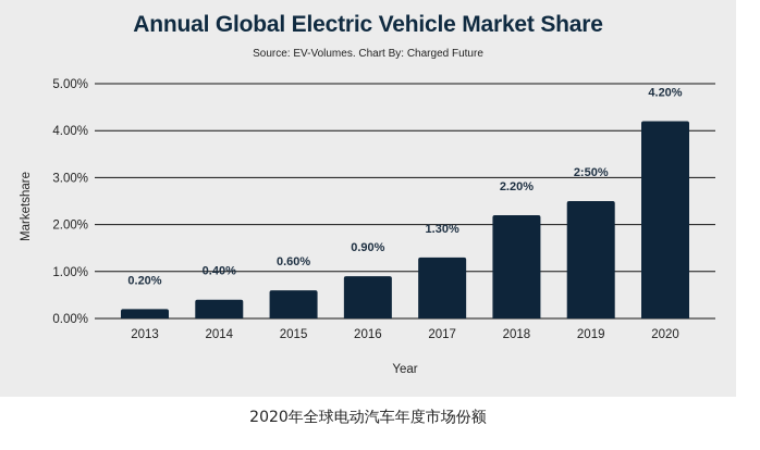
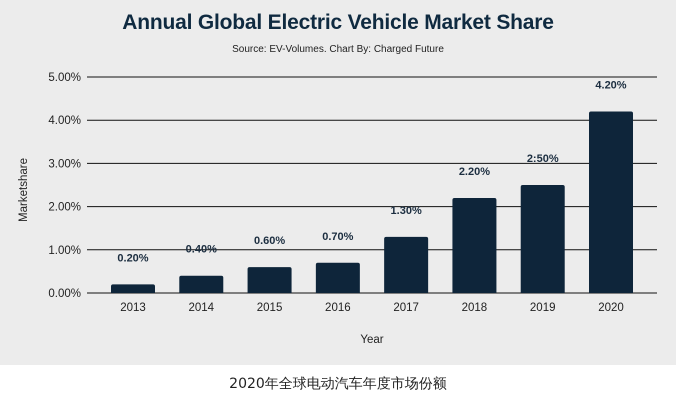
2016: 0.90% -> 0.70%
